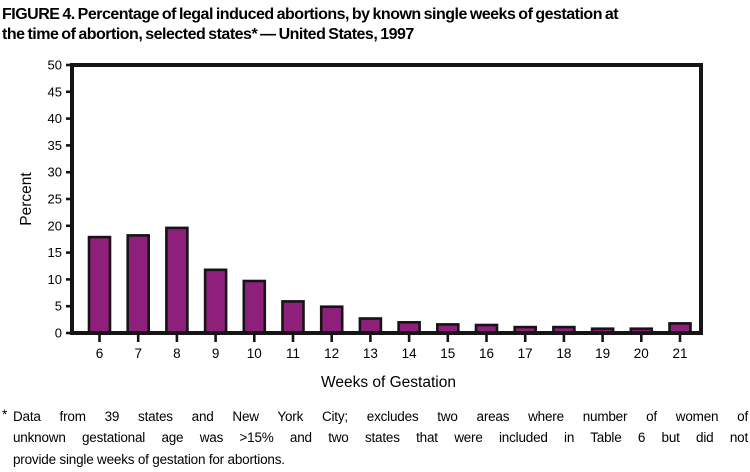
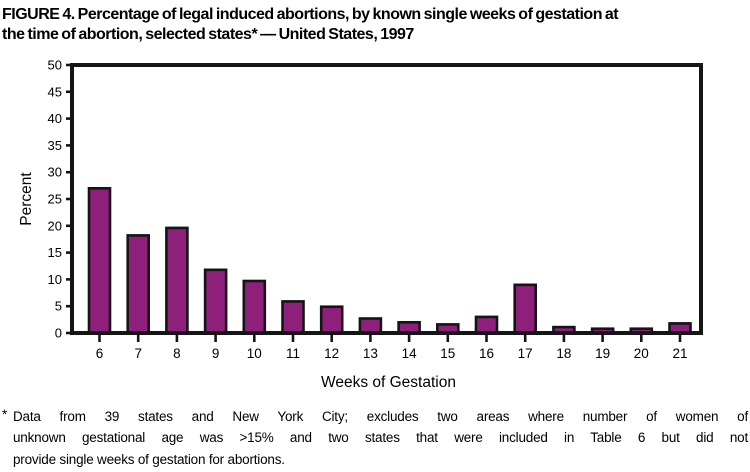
6: 18 -> 27
16: 2 -> 3
17: 1 -> 9
